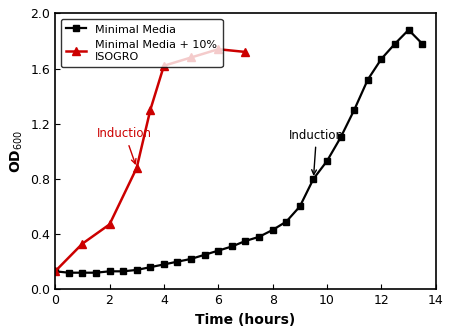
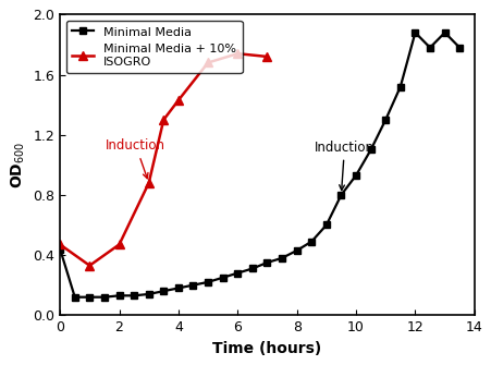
Minimal Media/0: 0.13 -> 0.44
Minimal Media + 10% ISOGRO/0: 0.13 -> 0.47
Minimal Media + 10% ISOGRO/4: 1.62 -> 1.43
Minimal Media/12: 1.67 -> 1.88
